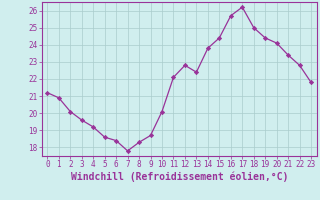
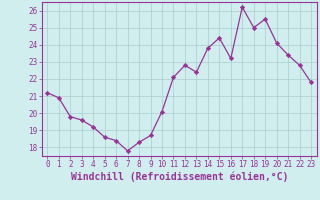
2: 20.1 -> 19.8
16: 25.7 -> 23.2
19: 24.4 -> 25.5
